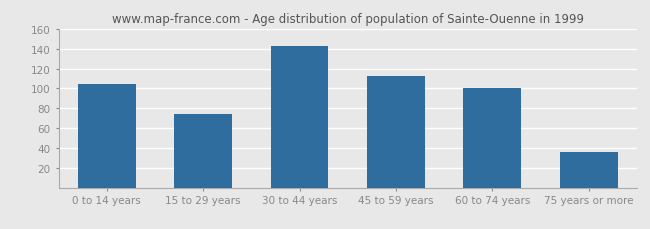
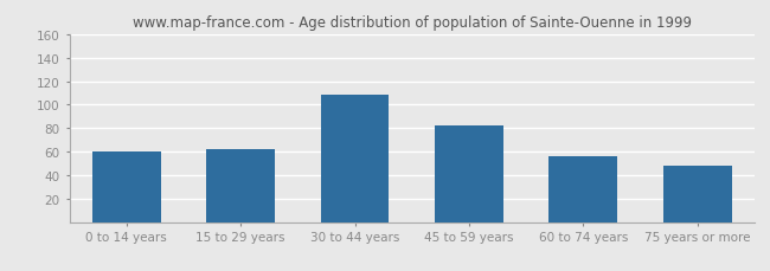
0 to 14 years: 104 -> 60
15 to 29 years: 74 -> 62
30 to 44 years: 143 -> 108
45 to 59 years: 113 -> 82
60 to 74 years: 100 -> 56
75 years or more: 36 -> 48
